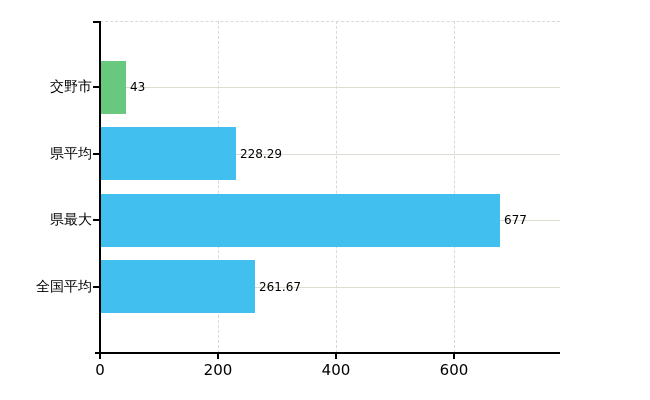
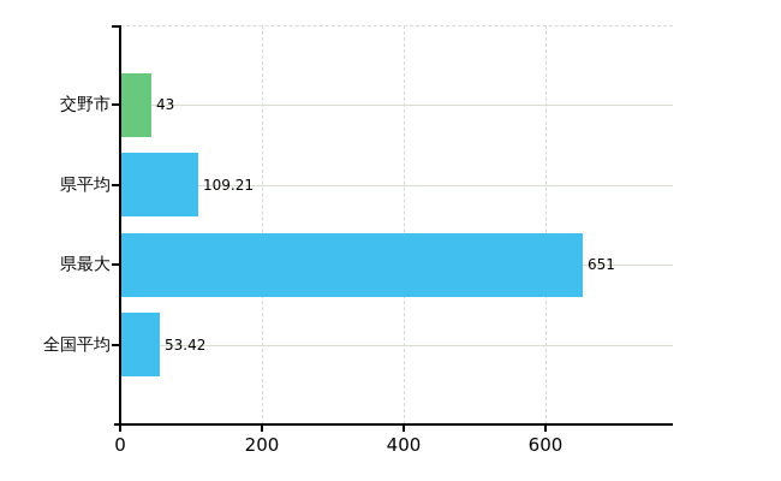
県平均: 228.29 -> 109.21
県最大: 677 -> 651
全国平均: 261.67 -> 53.42
